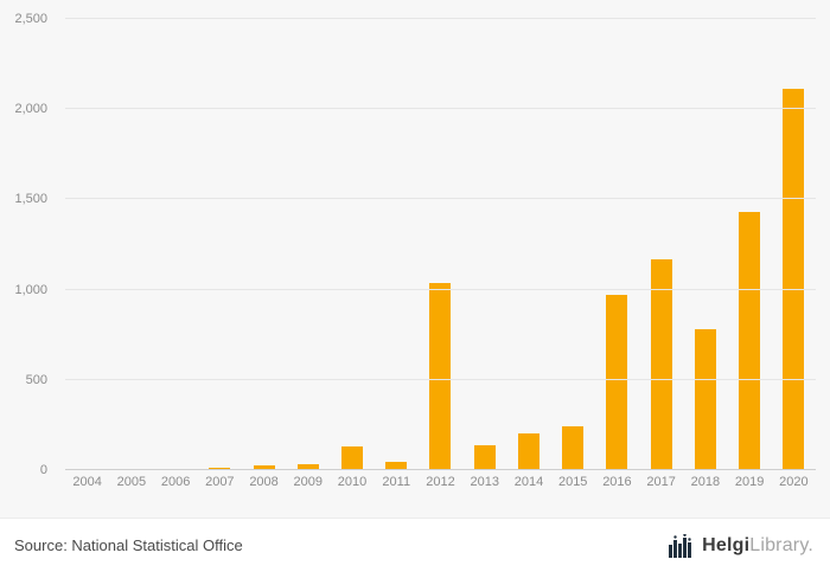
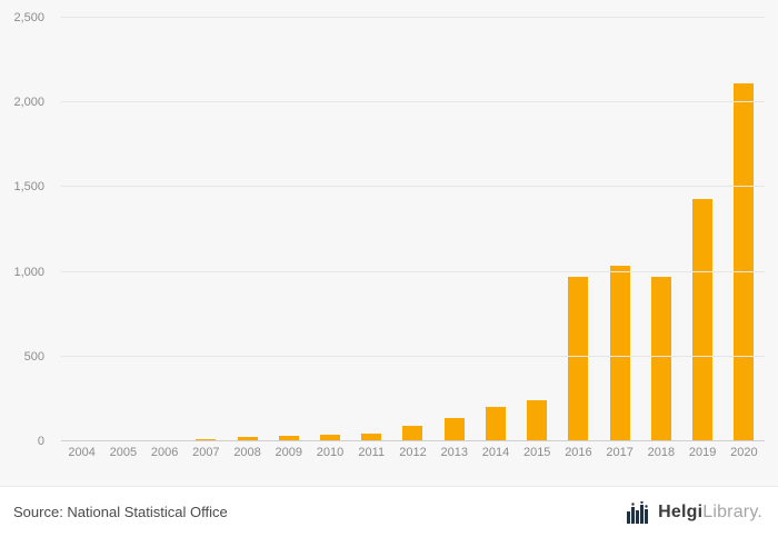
2010: 130 -> 40
2012: 1040 -> 90
2017: 1170 -> 1040
2018: 780 -> 970
